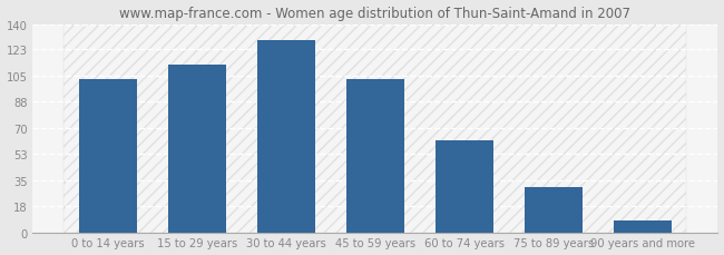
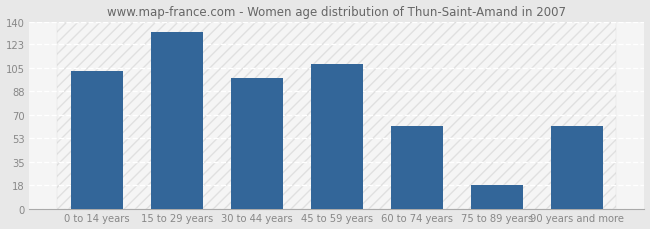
15 to 29 years: 113 -> 132
30 to 44 years: 129 -> 98
45 to 59 years: 103 -> 108
75 to 89 years: 30 -> 18
90 years and more: 8 -> 62
